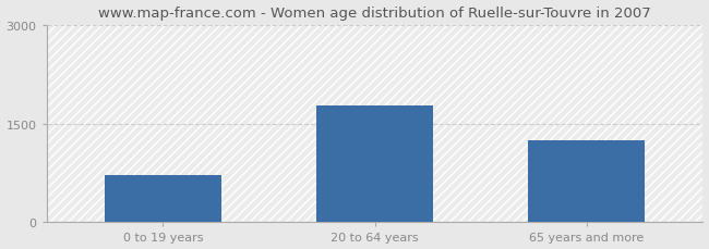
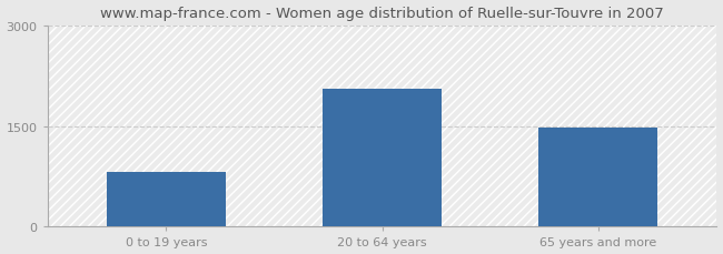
0 to 19 years: 720 -> 820
20 to 64 years: 1780 -> 2060
65 years and more: 1250 -> 1480
